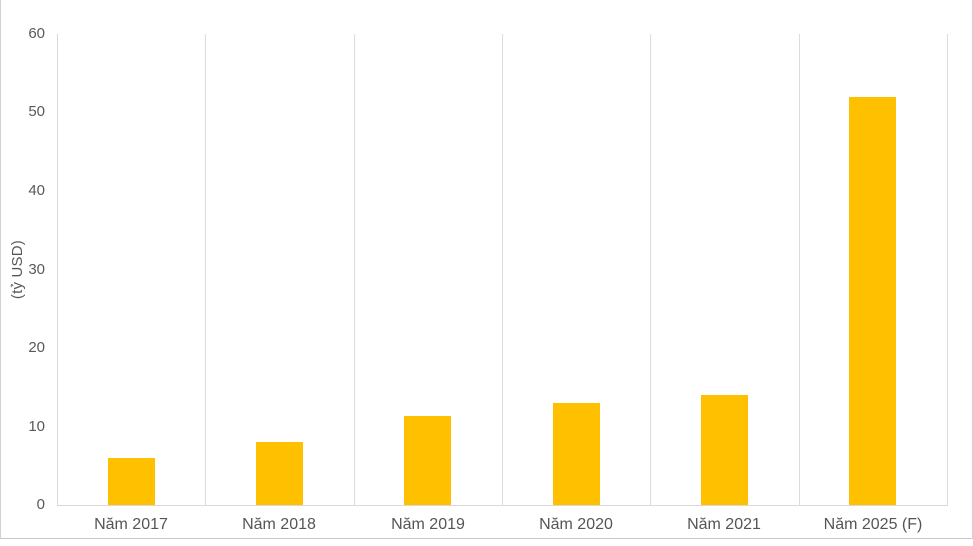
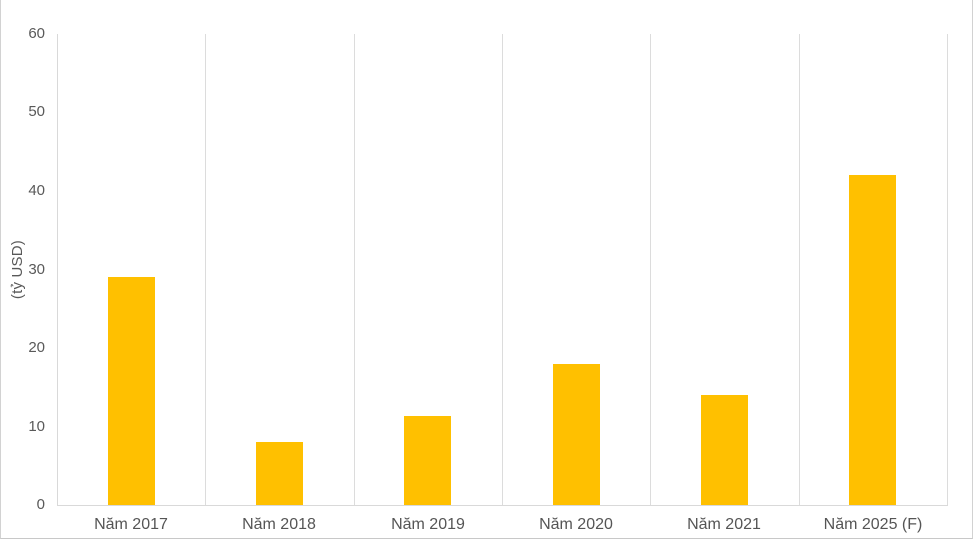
Năm 2017: 6 -> 29
Năm 2020: 13 -> 18
Năm 2025 (F): 52 -> 42
